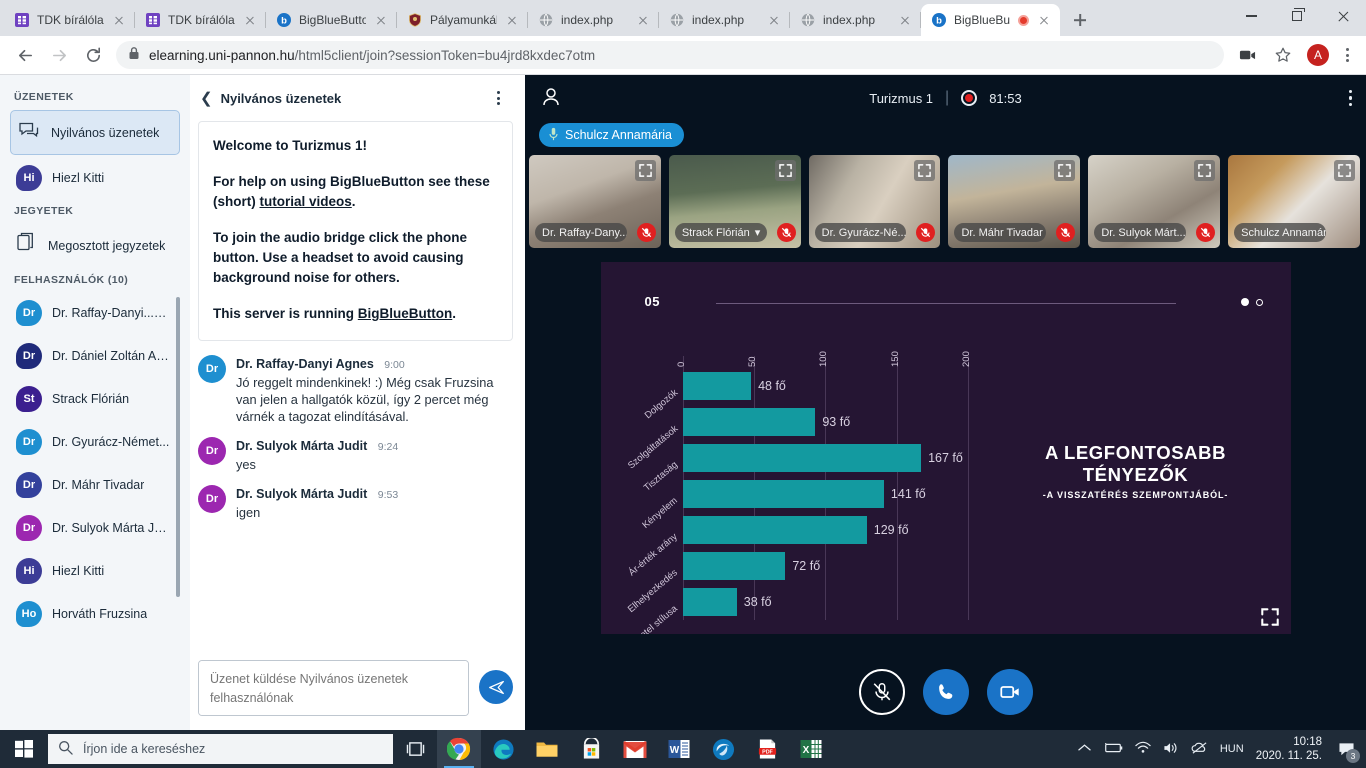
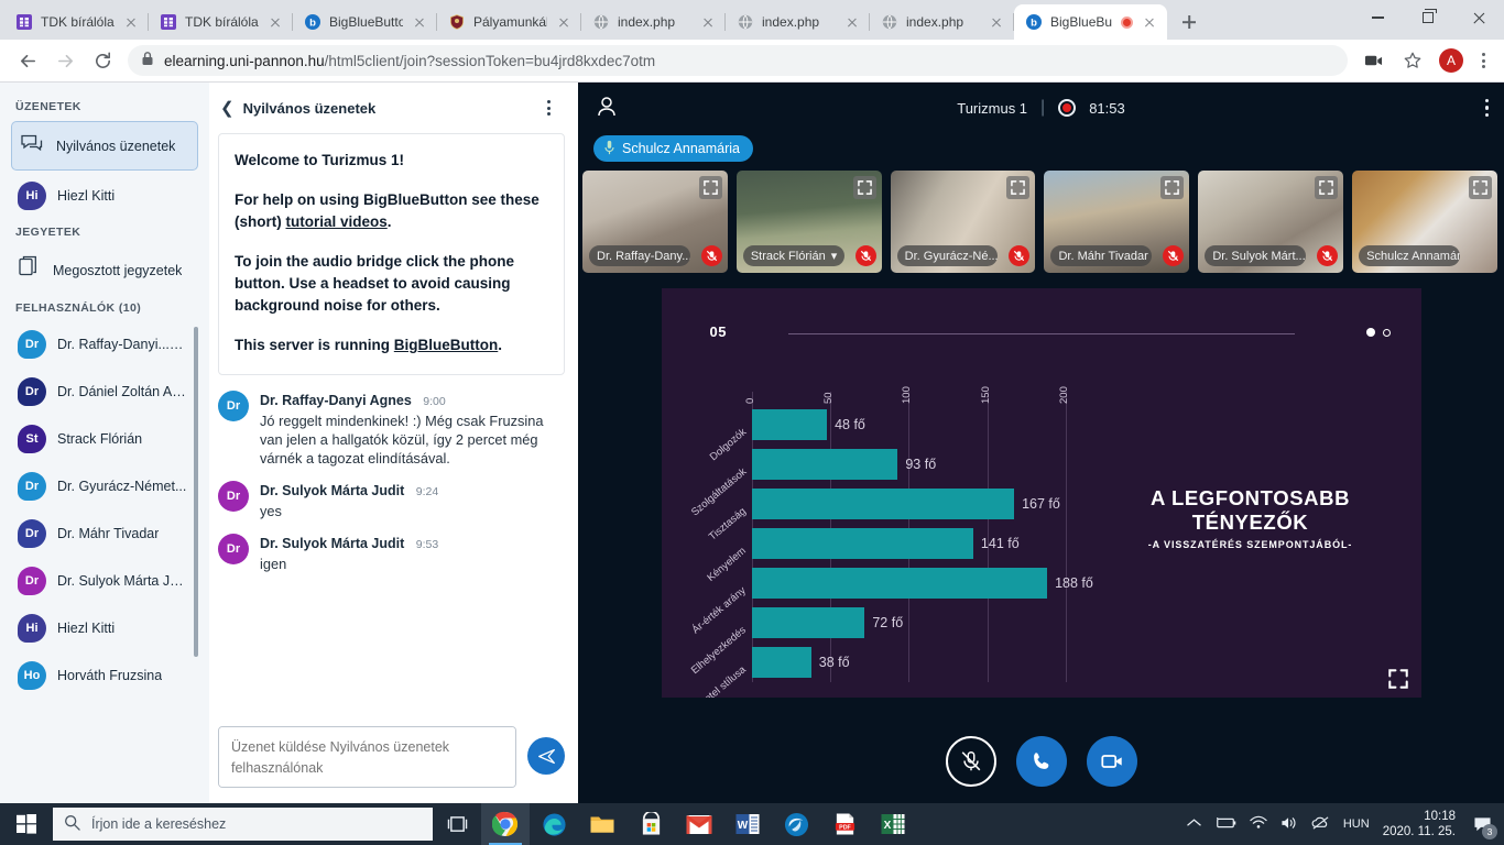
Ár-érték arány: 129 -> 188
